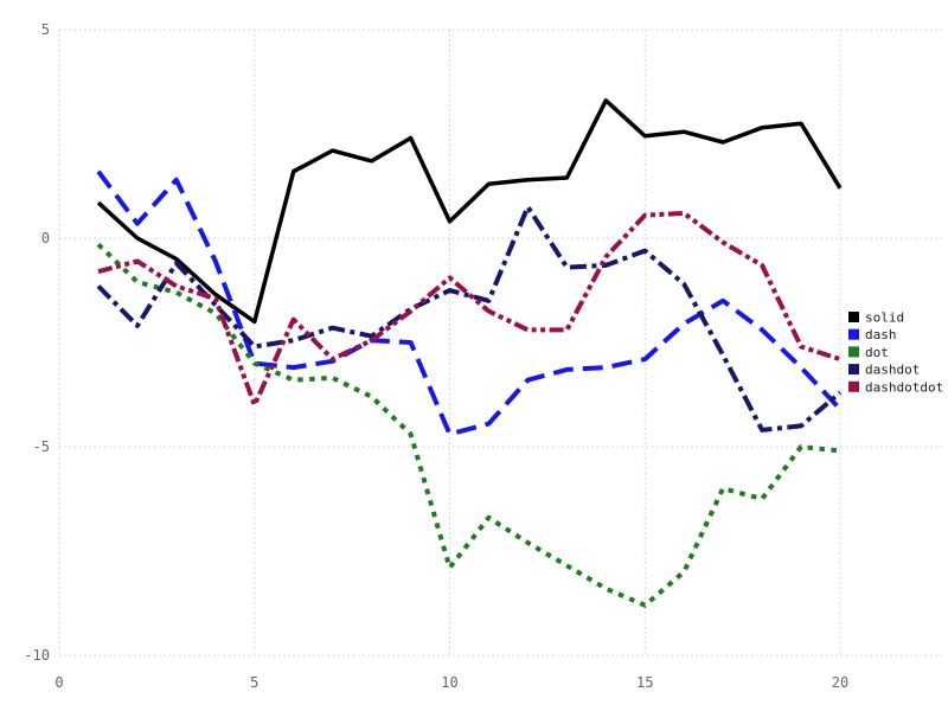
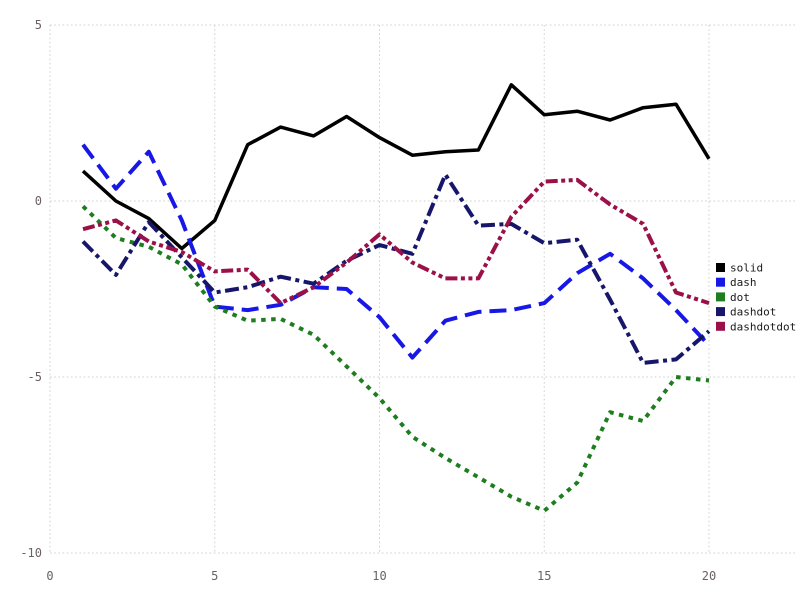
solid/5: -2.0 -> -0.6
dashdotdot/5: -4.0 -> -2.0
solid/10: 0.4 -> 1.8
dash/10: -4.7 -> -3.3
dot/10: -7.9 -> -5.6
dashdot/15: -0.3 -> -1.2
